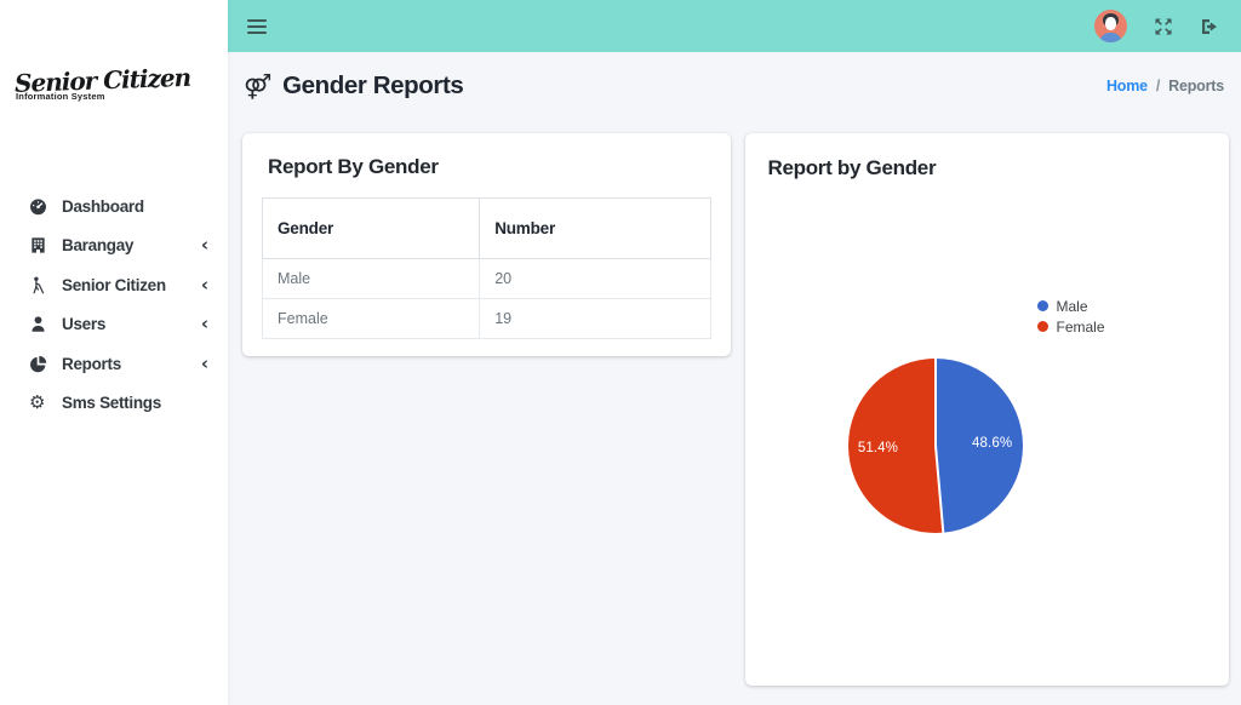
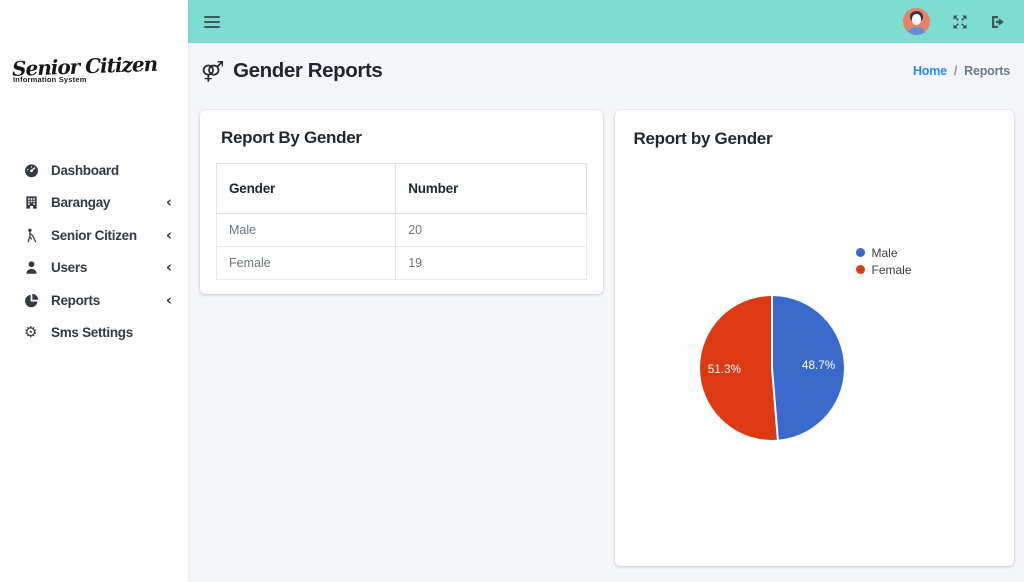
Male: 48.6% -> 48.7%
Female: 51.4% -> 51.3%
